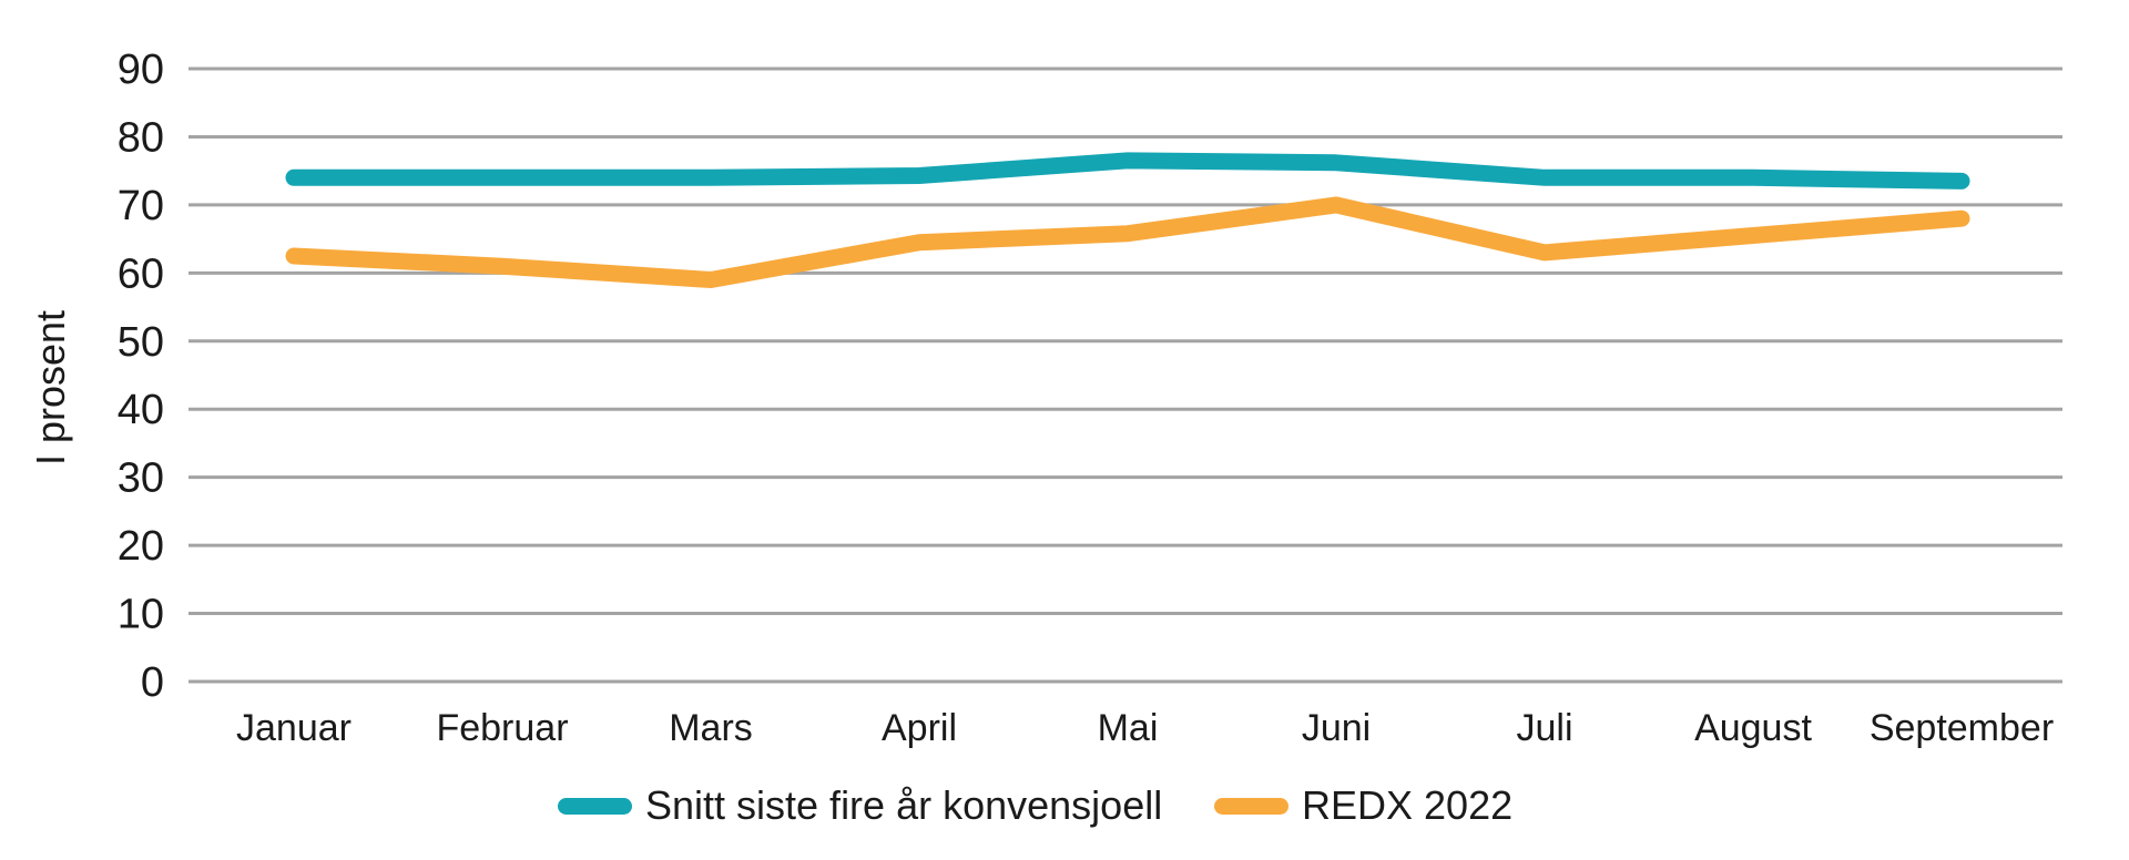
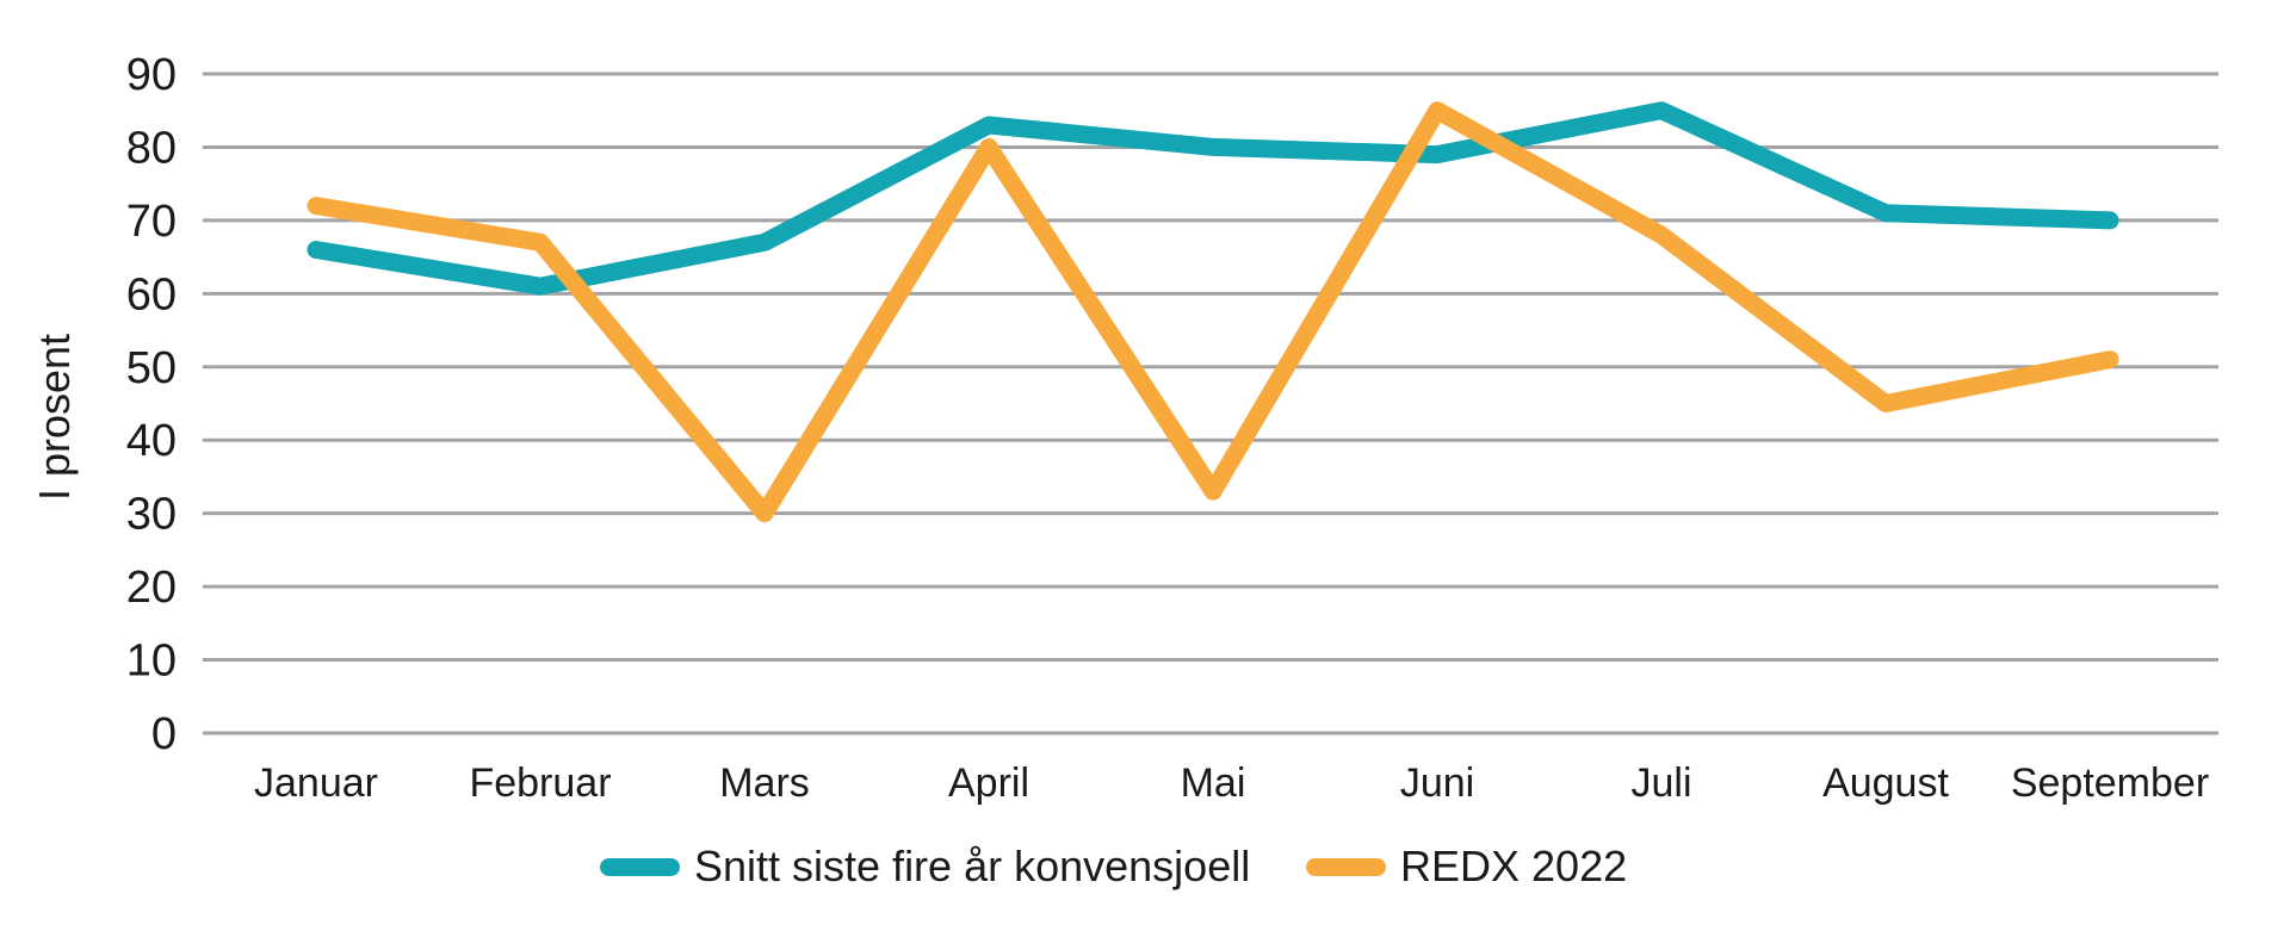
Snitt siste fire år konvensjoell/Januar: 74 -> 66
REDX 2022/Januar: 62 -> 72
Snitt siste fire år konvensjoell/Februar: 74 -> 61
REDX 2022/Februar: 61 -> 67
Snitt siste fire år konvensjoell/Mars: 74 -> 67
REDX 2022/Mars: 59 -> 30
Snitt siste fire år konvensjoell/April: 74 -> 83
REDX 2022/April: 64 -> 80
Snitt siste fire år konvensjoell/Mai: 76 -> 80
REDX 2022/Mai: 66 -> 33
Snitt siste fire år konvensjoell/Juni: 76 -> 79
REDX 2022/Juni: 70 -> 85
Snitt siste fire år konvensjoell/Juli: 74 -> 85
REDX 2022/Juli: 63 -> 68
Snitt siste fire år konvensjoell/August: 74 -> 71
REDX 2022/August: 66 -> 45
Snitt siste fire år konvensjoell/September: 74 -> 70
REDX 2022/September: 68 -> 51
